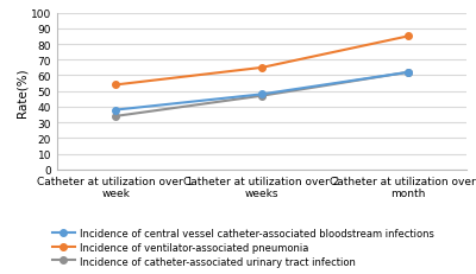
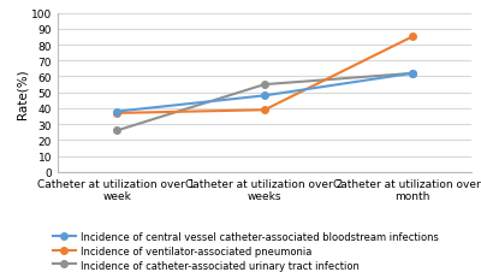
Incidence of ventilator-associated pneumonia/Catheter at utilization over 1 week: 54 -> 37
Incidence of catheter-associated urinary tract infection/Catheter at utilization over 1 week: 34 -> 26
Incidence of ventilator-associated pneumonia/Catheter at utilization over 2 weeks: 65 -> 39
Incidence of catheter-associated urinary tract infection/Catheter at utilization over 2 weeks: 47 -> 55
